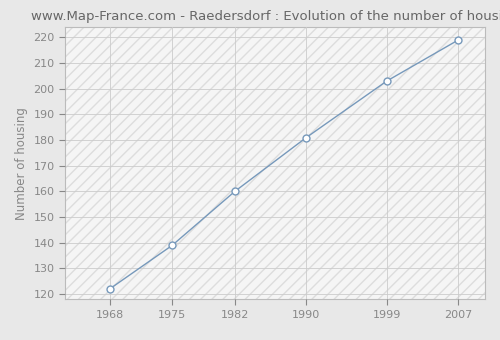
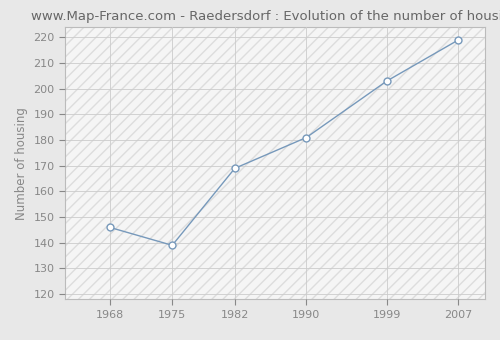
1968: 122 -> 146
1982: 160 -> 169
